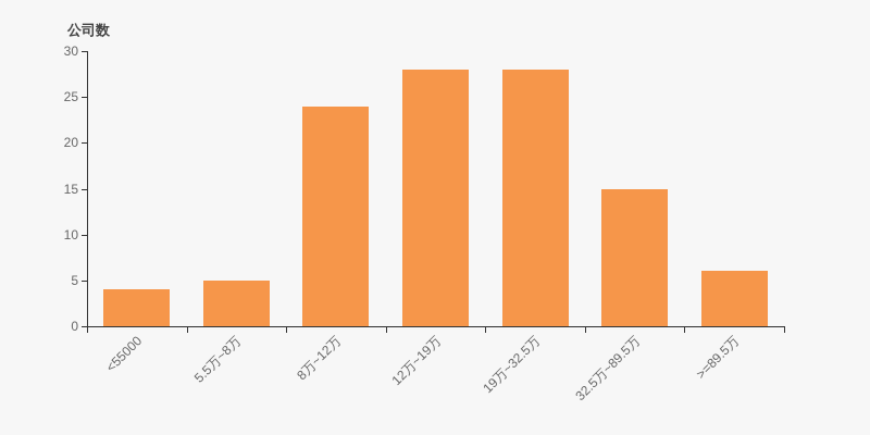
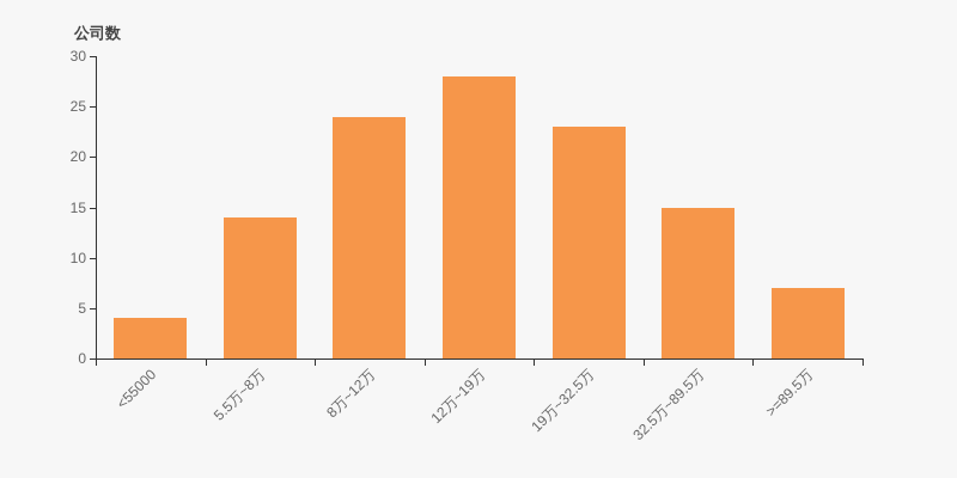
5.5万~8万: 5 -> 14
19万~32.5万: 28 -> 23
>=89.5万: 6 -> 7
